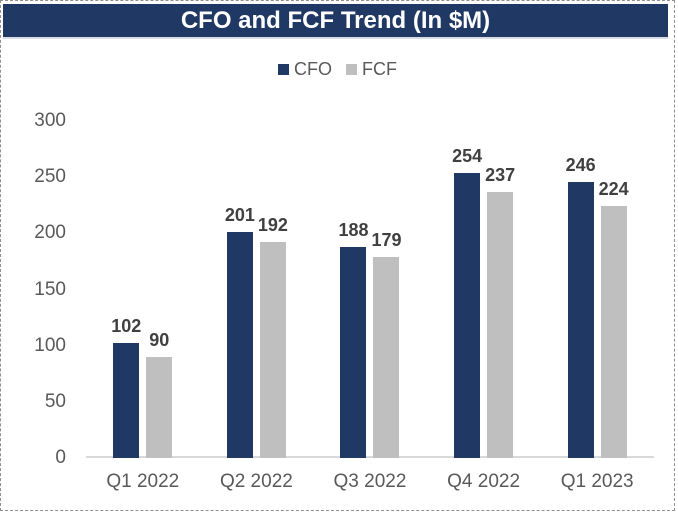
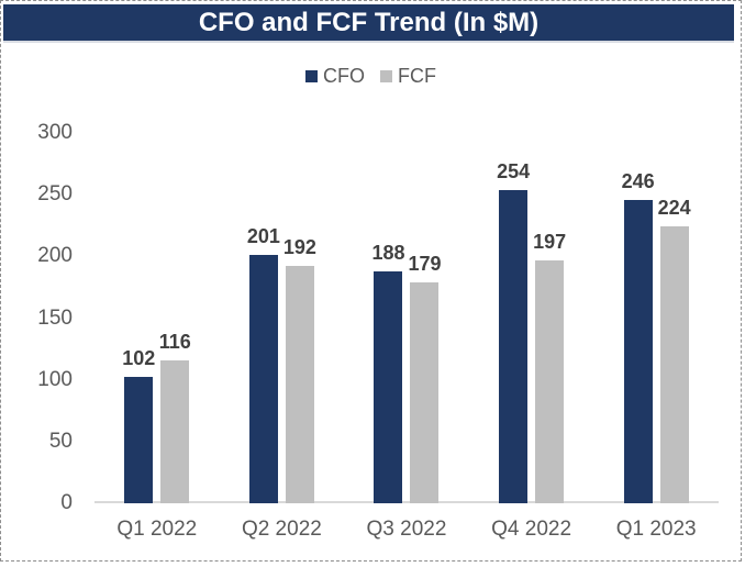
FCF/Q1 2022: 90 -> 116
FCF/Q4 2022: 237 -> 197
